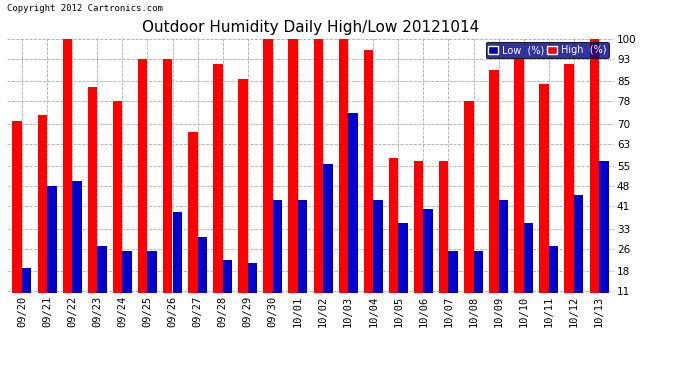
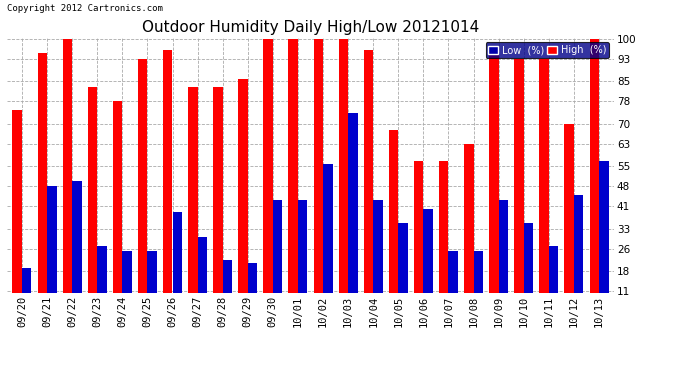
High (%)/09/20: 71 -> 75
High (%)/09/21: 73 -> 95
High (%)/09/26: 93 -> 96
High (%)/09/27: 67 -> 83
High (%)/09/28: 91 -> 83
High (%)/10/05: 58 -> 68
High (%)/10/08: 78 -> 63
High (%)/10/09: 89 -> 95
High (%)/10/11: 84 -> 93
High (%)/10/12: 91 -> 70
